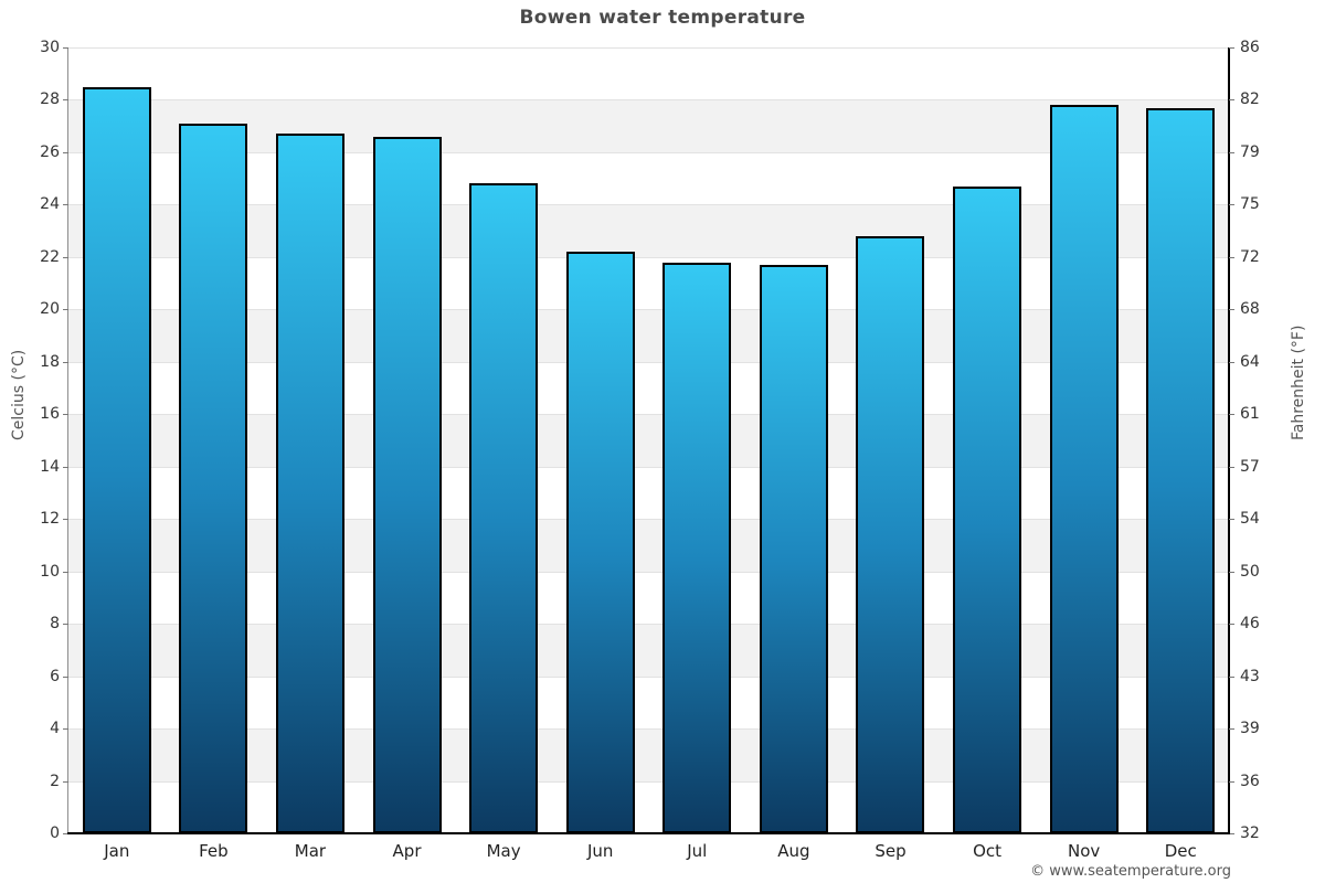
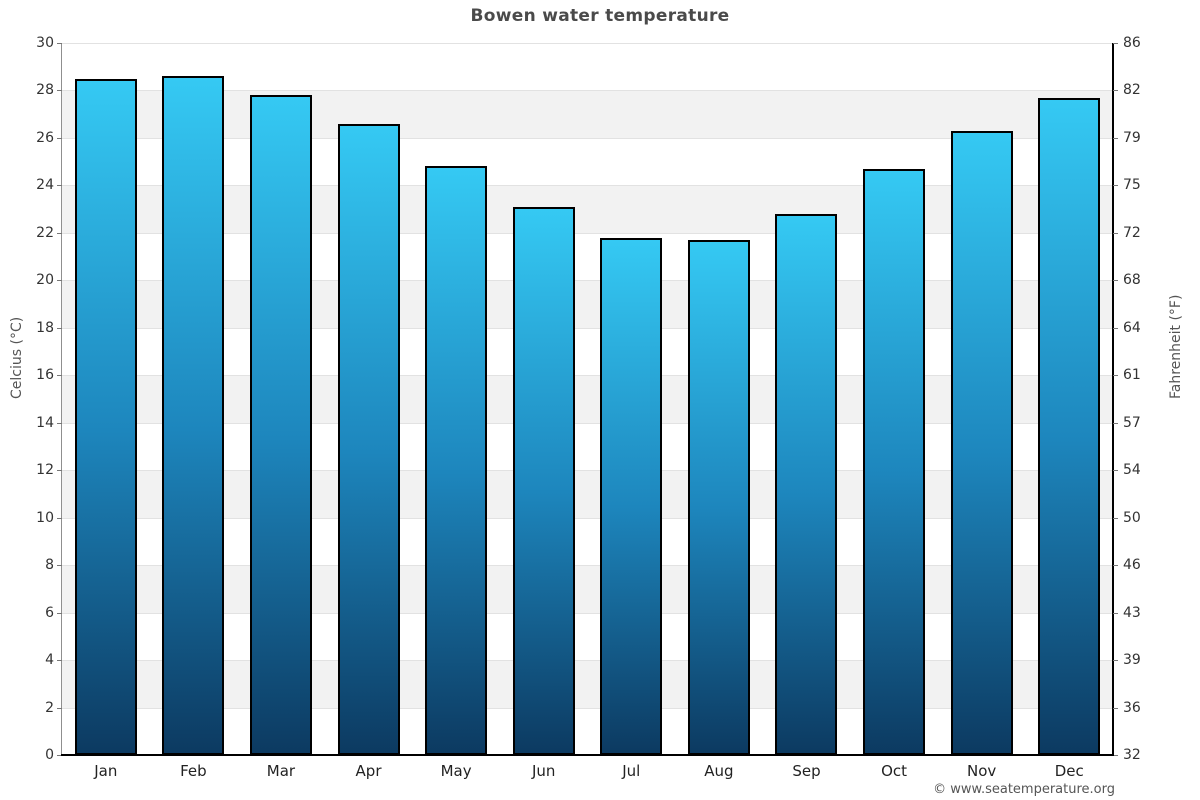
Feb: 27.1 -> 28.6
Mar: 26.7 -> 27.8
Jun: 22.2 -> 23.1
Nov: 27.8 -> 26.3
